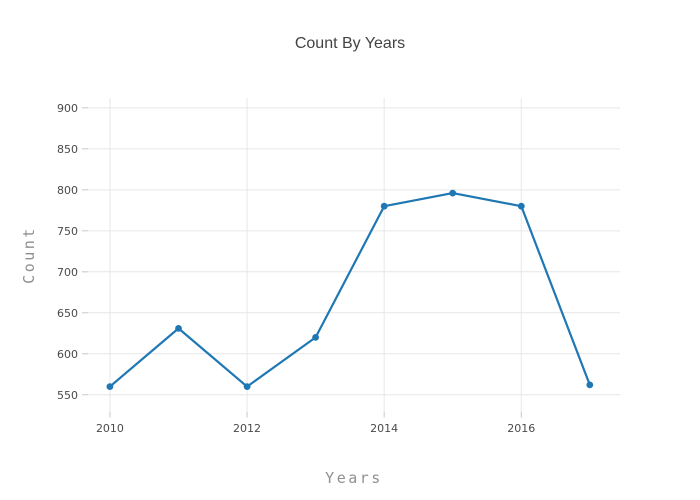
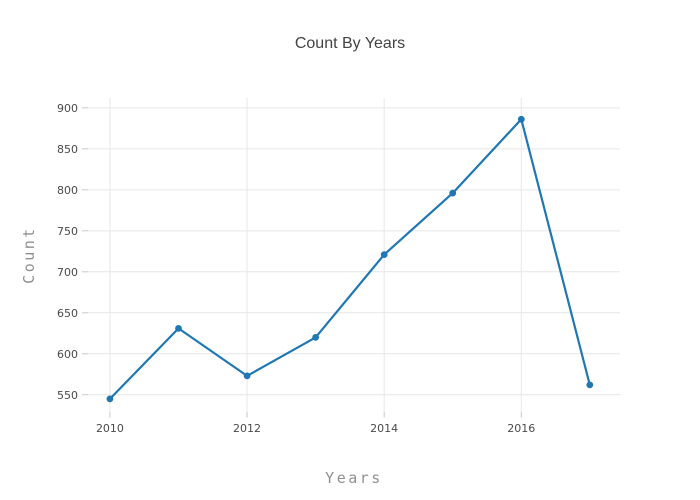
2010: 560 -> 540
2012: 560 -> 570
2014: 780 -> 720
2016: 780 -> 890
